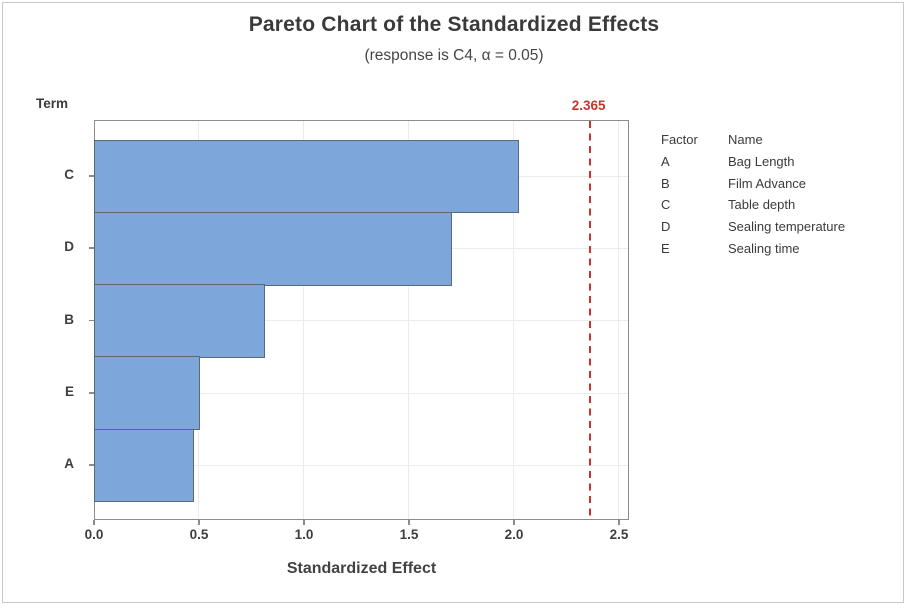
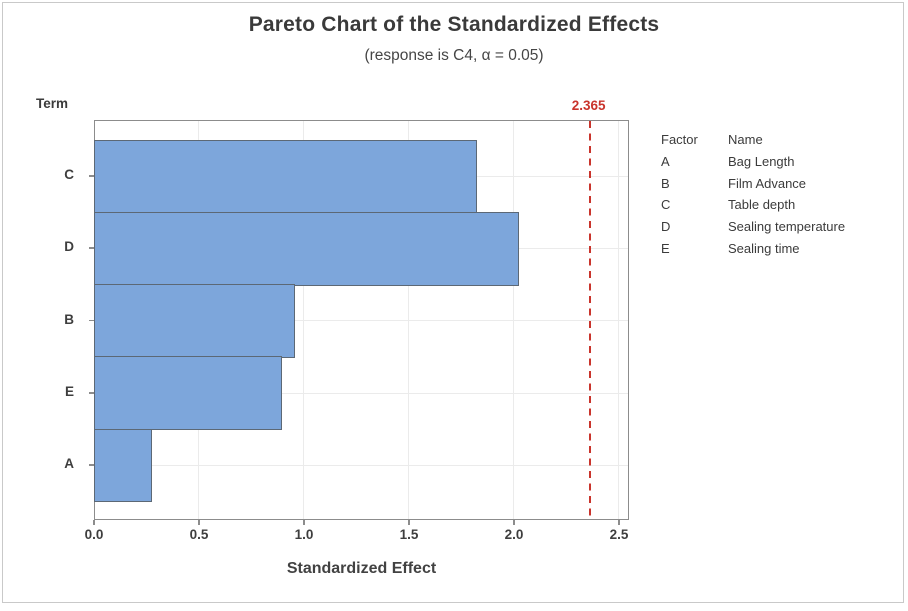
C: 2.02 -> 1.82
D: 1.70 -> 2.02
B: 0.81 -> 0.95
E: 0.50 -> 0.89
A: 0.47 -> 0.27
